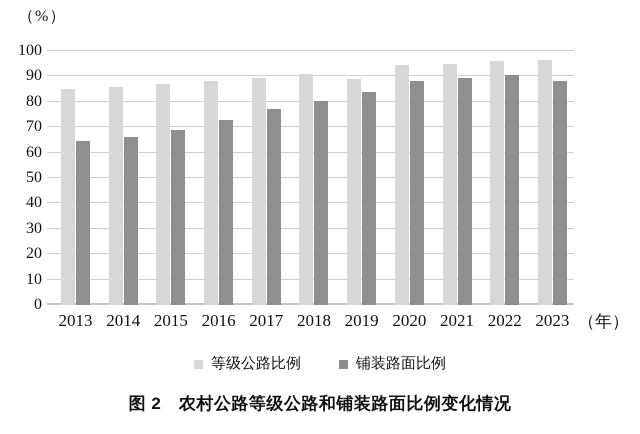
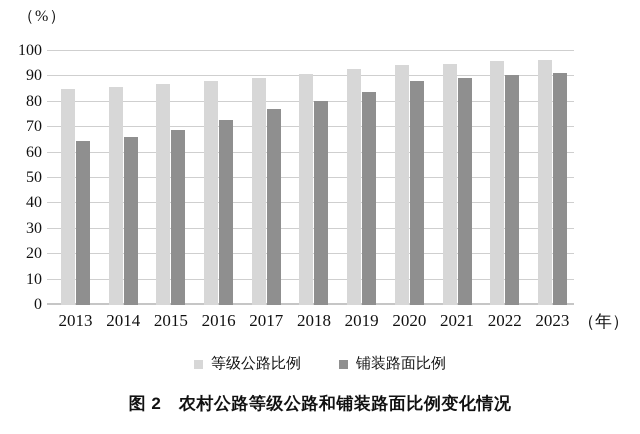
等级公路比例/2019: 89 -> 93
铺装路面比例/2023: 88 -> 92
